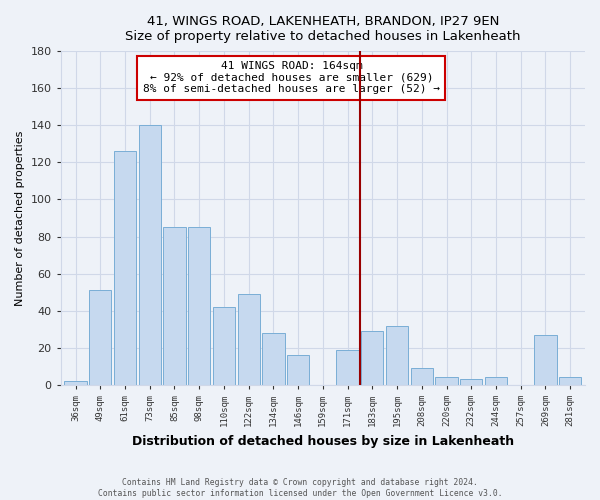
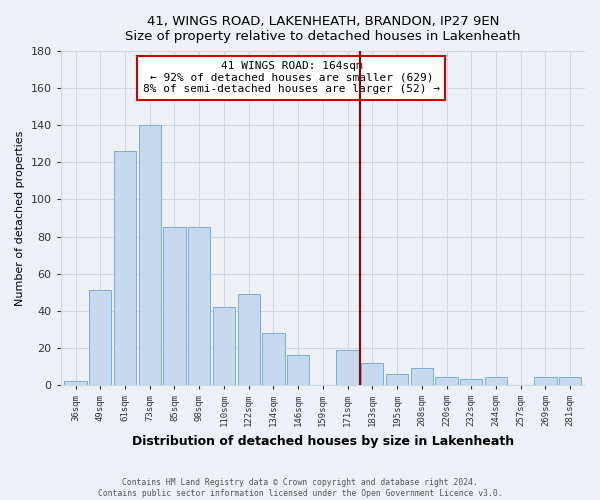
183sqm: 29 -> 12
195sqm: 32 -> 6
269sqm: 27 -> 4
